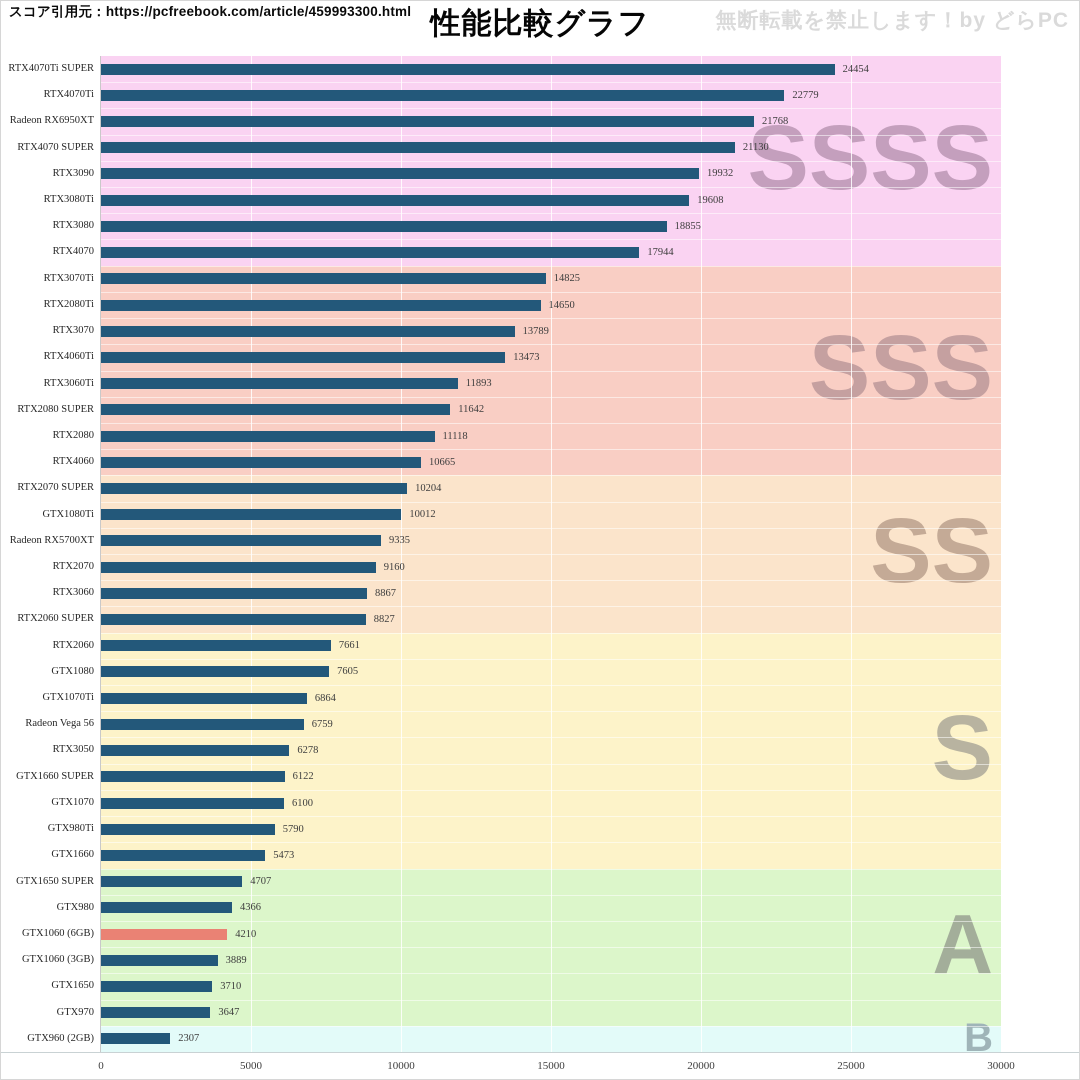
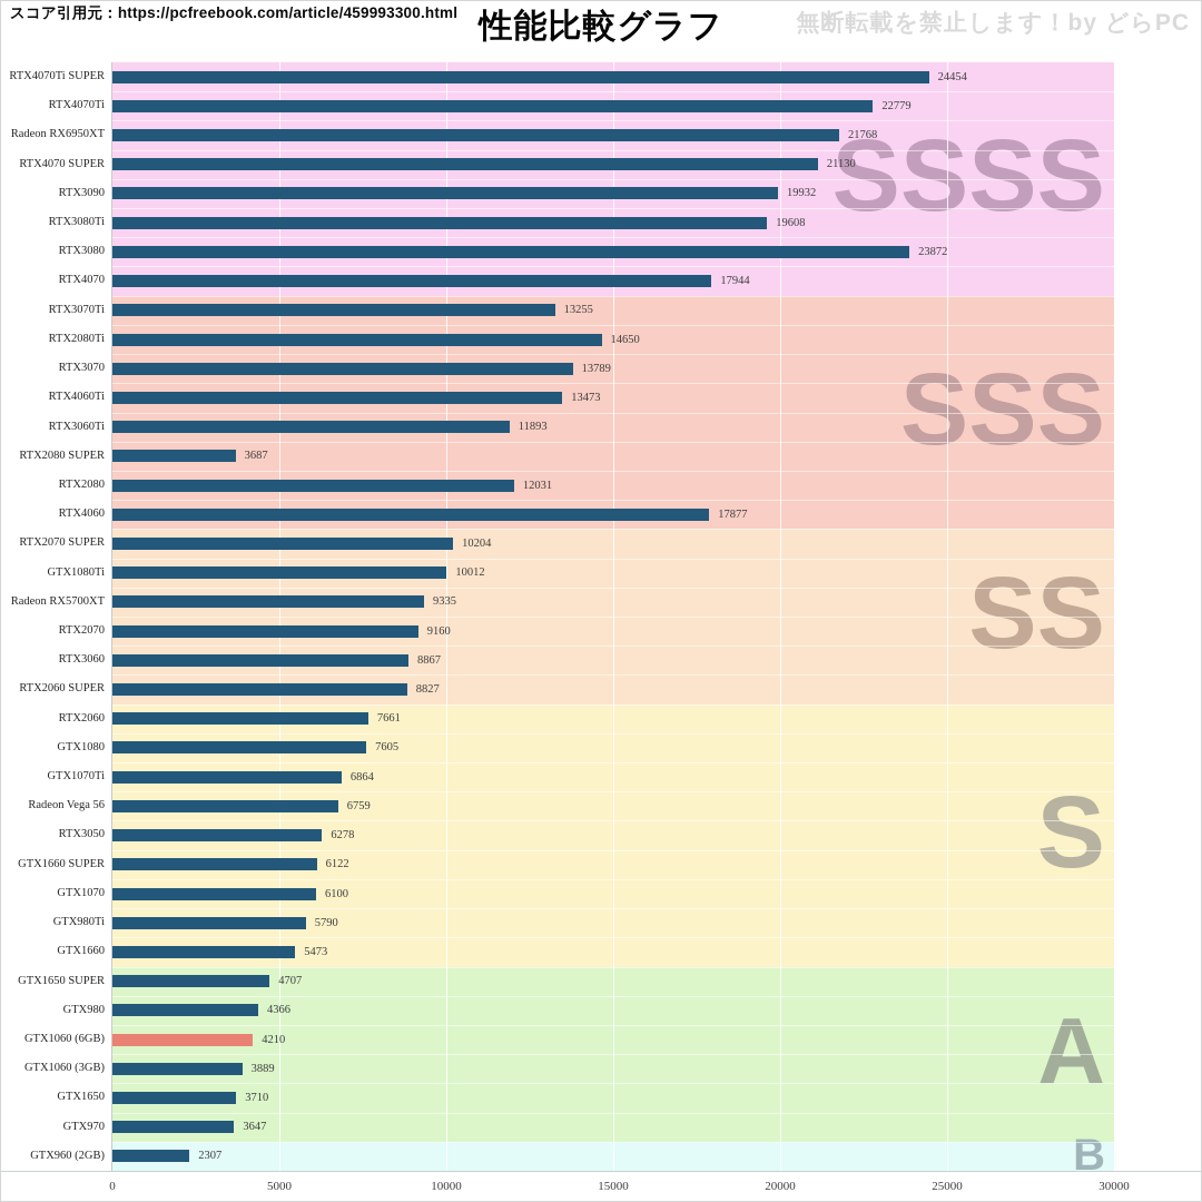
RTX3080: 18855 -> 23872
RTX3070Ti: 14825 -> 13255
RTX2080 SUPER: 11642 -> 3687
RTX2080: 11118 -> 12031
RTX4060: 10665 -> 17877
